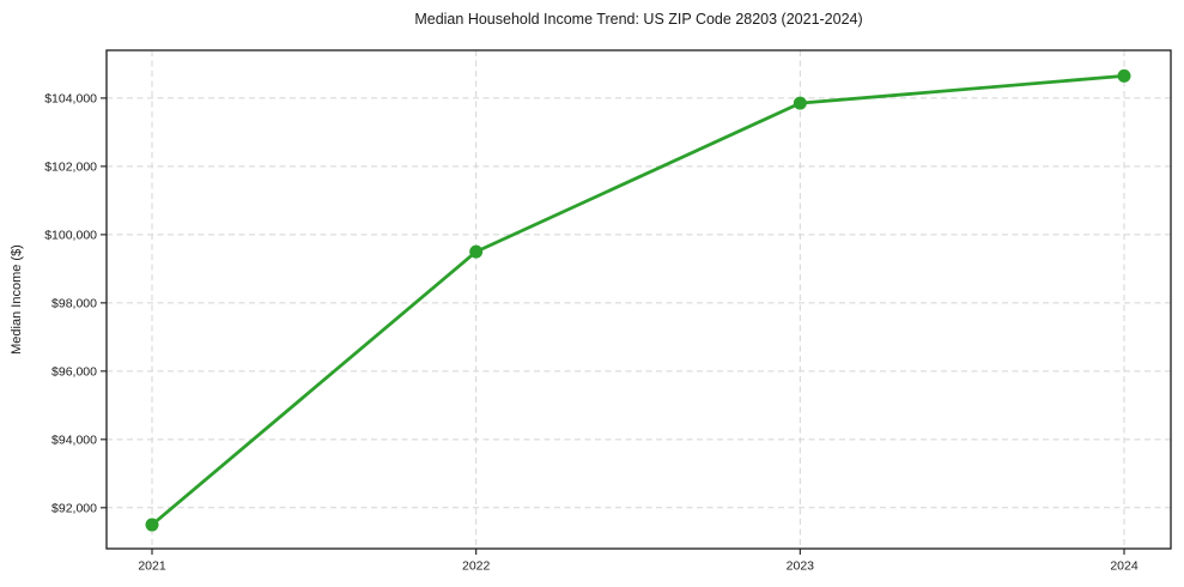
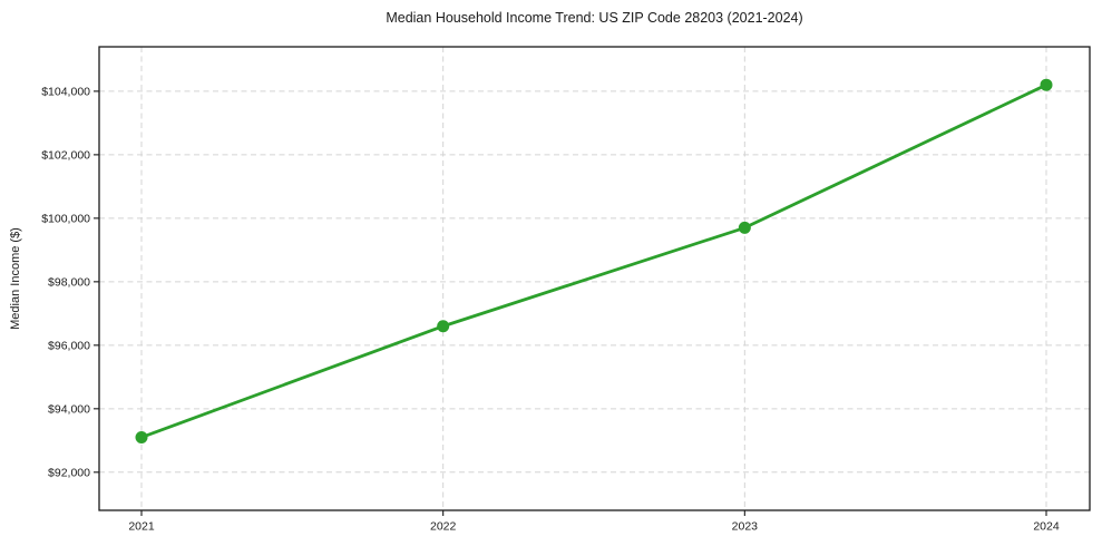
2021: $91500 -> $93100
2022: $99500 -> $96600
2023: $103800 -> $99700
2024: $104600 -> $104200
